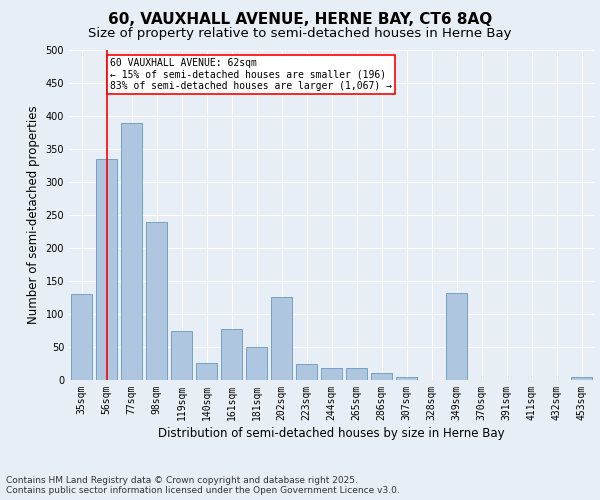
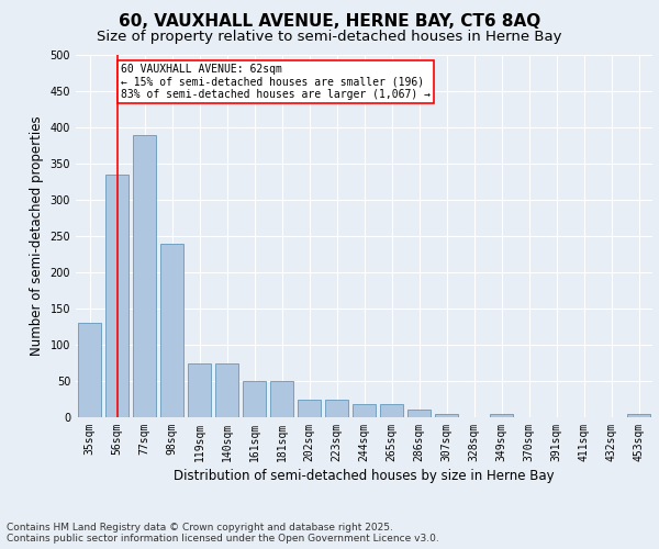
140sqm: 26 -> 75
161sqm: 78 -> 50
202sqm: 126 -> 25
349sqm: 132 -> 5
